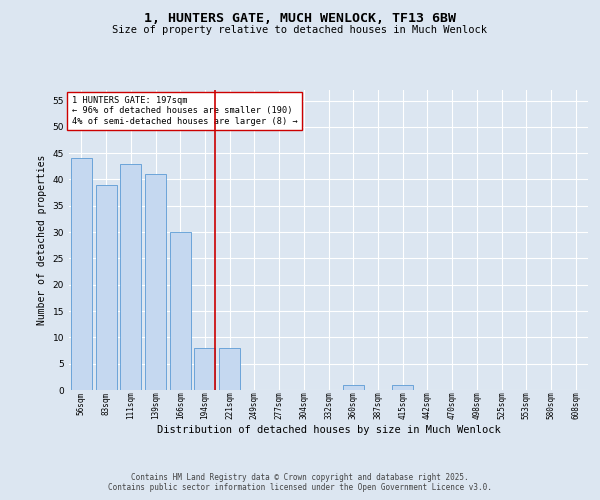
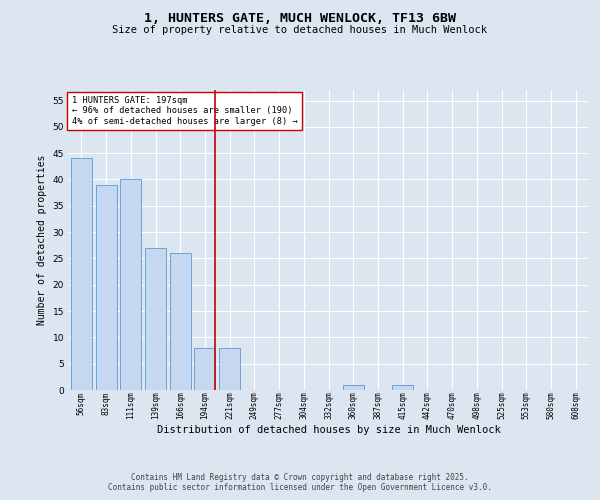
111sqm: 43 -> 40
139sqm: 41 -> 27
166sqm: 30 -> 26
